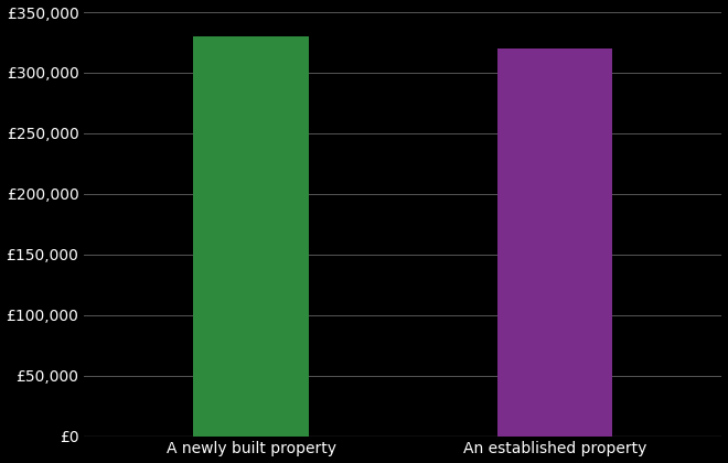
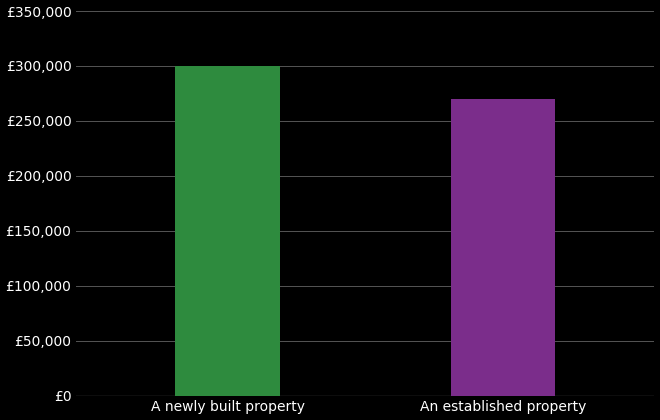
A newly built property: £330,000 -> £300,000
An established property: £320,000 -> £270,000
